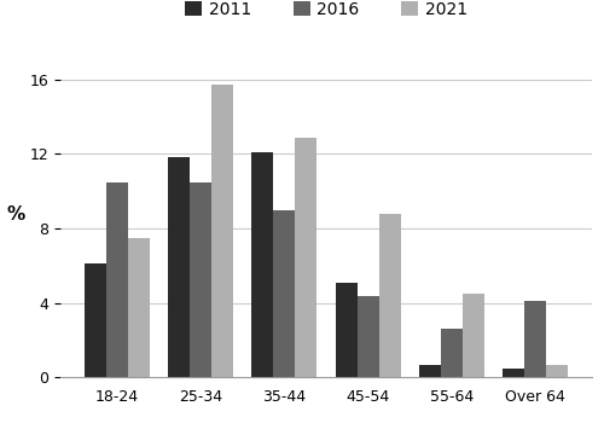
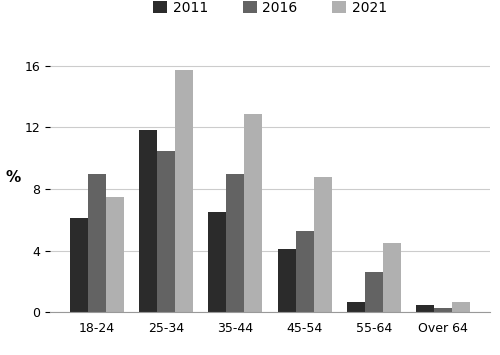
2016/18-24: 10.5 -> 9.0
2011/35-44: 12.1 -> 6.5
2011/45-54: 5.1 -> 4.1
2016/45-54: 4.4 -> 5.3
2016/Over 64: 4.1 -> 0.3
